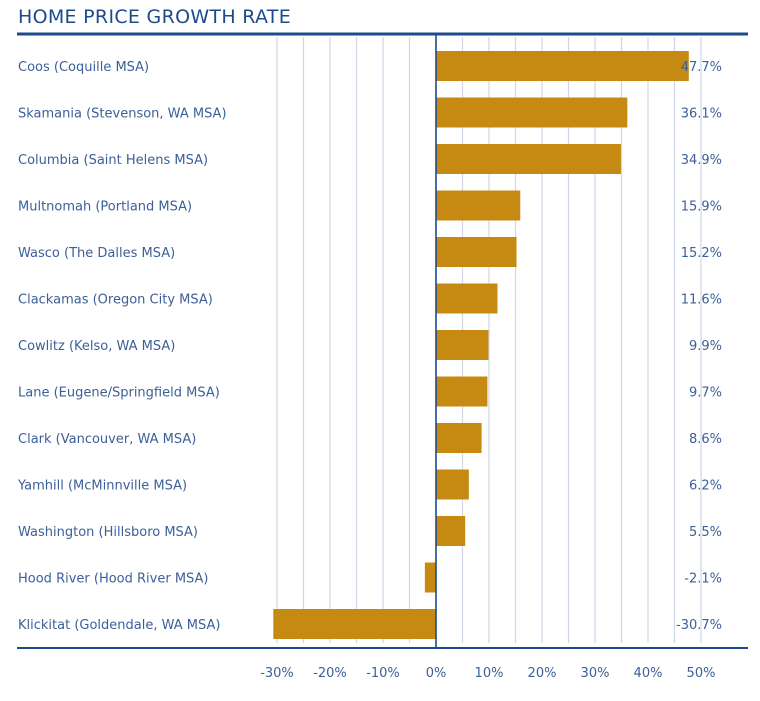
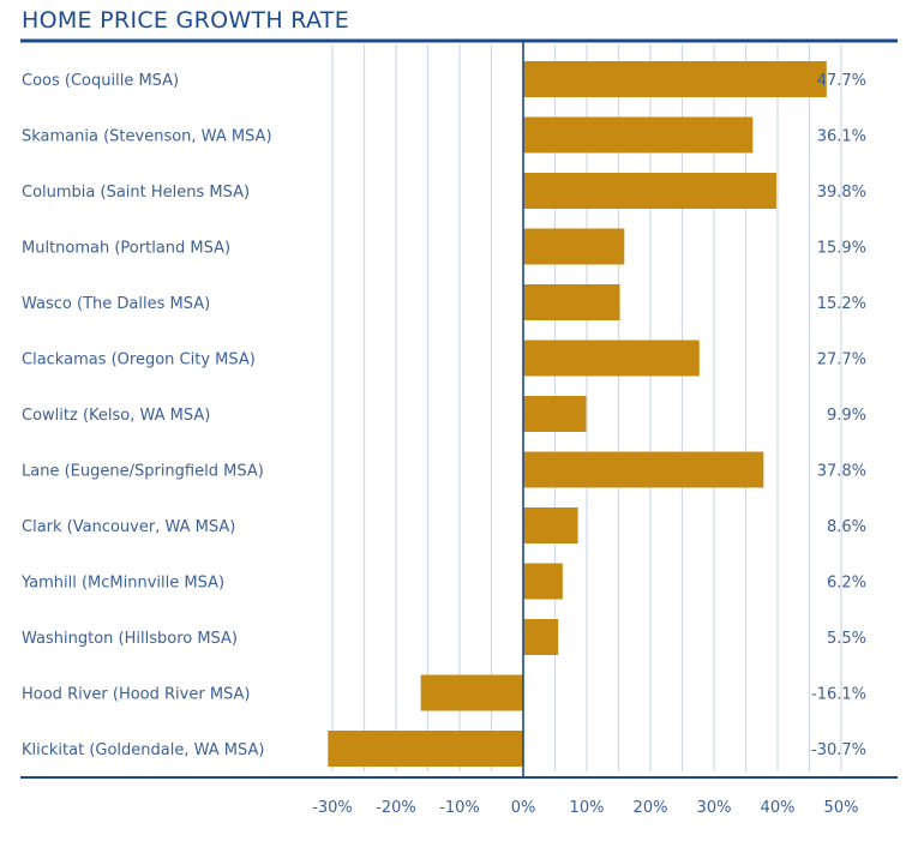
Columbia (Saint Helens MSA): 34.9% -> 39.8%
Clackamas (Oregon City MSA): 11.6% -> 27.7%
Lane (Eugene/Springfield MSA): 9.7% -> 37.8%
Hood River (Hood River MSA): -2.1% -> -16.1%
